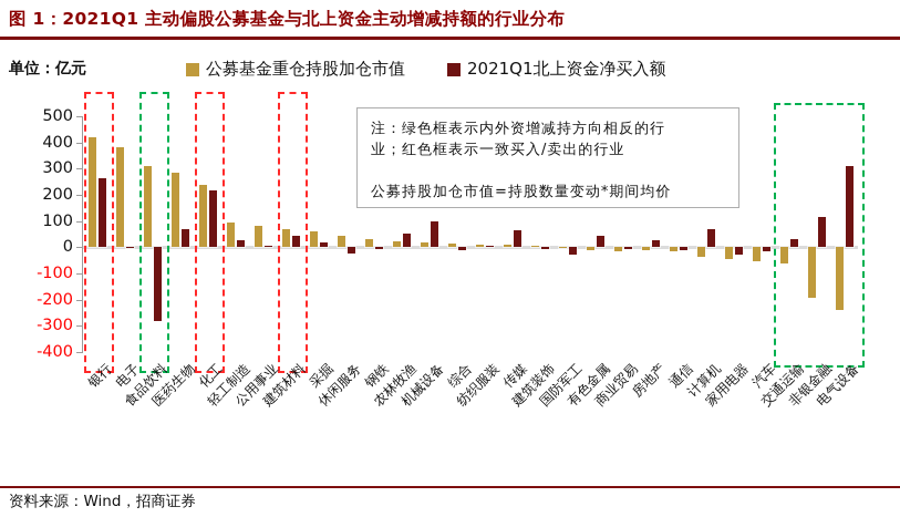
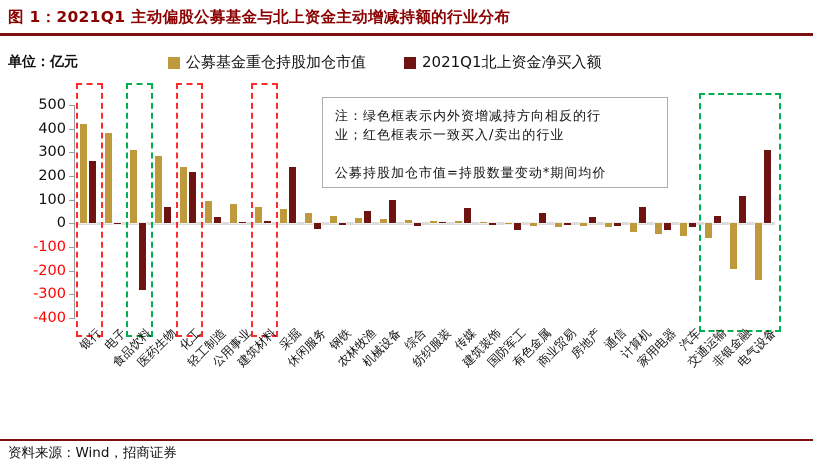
2021Q1北上资金净买入额/建筑材料: 40 -> 10
2021Q1北上资金净买入额/采掘: 20 -> 240
